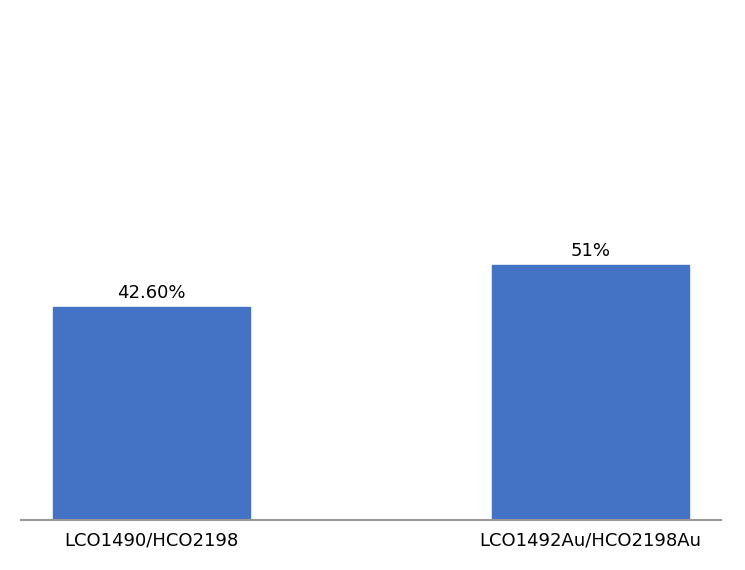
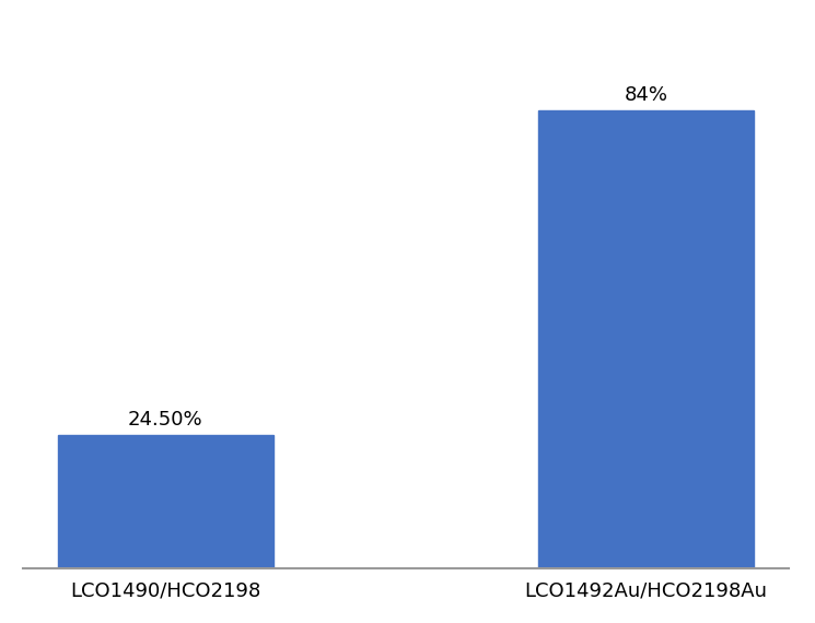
LCO1490/HCO2198: 42.60% -> 24.50%
LCO1492Au/HCO2198Au: 51% -> 84%
